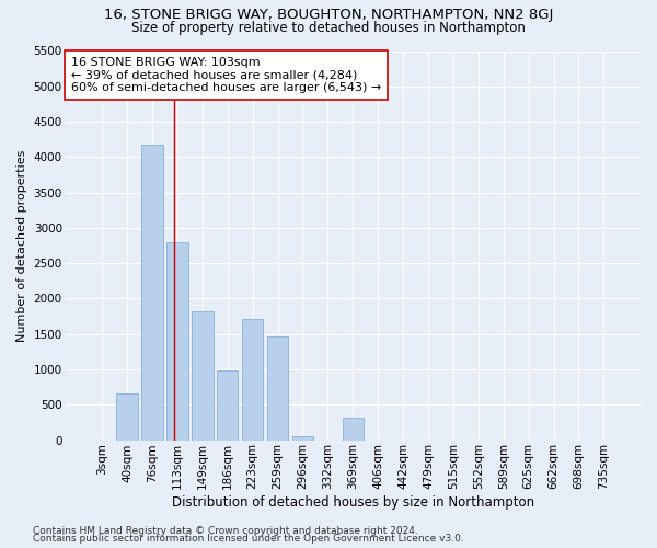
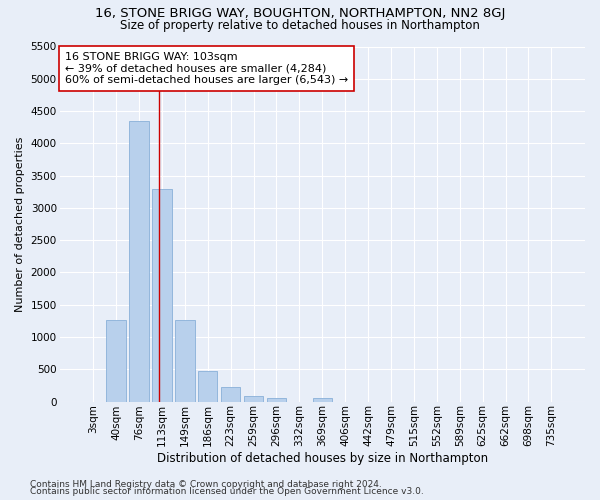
40sqm: 660 -> 1270
76sqm: 4180 -> 4350
113sqm: 2800 -> 3300
149sqm: 1820 -> 1270
186sqm: 980 -> 480
223sqm: 1720 -> 230
259sqm: 1460 -> 80
369sqm: 320 -> 60
